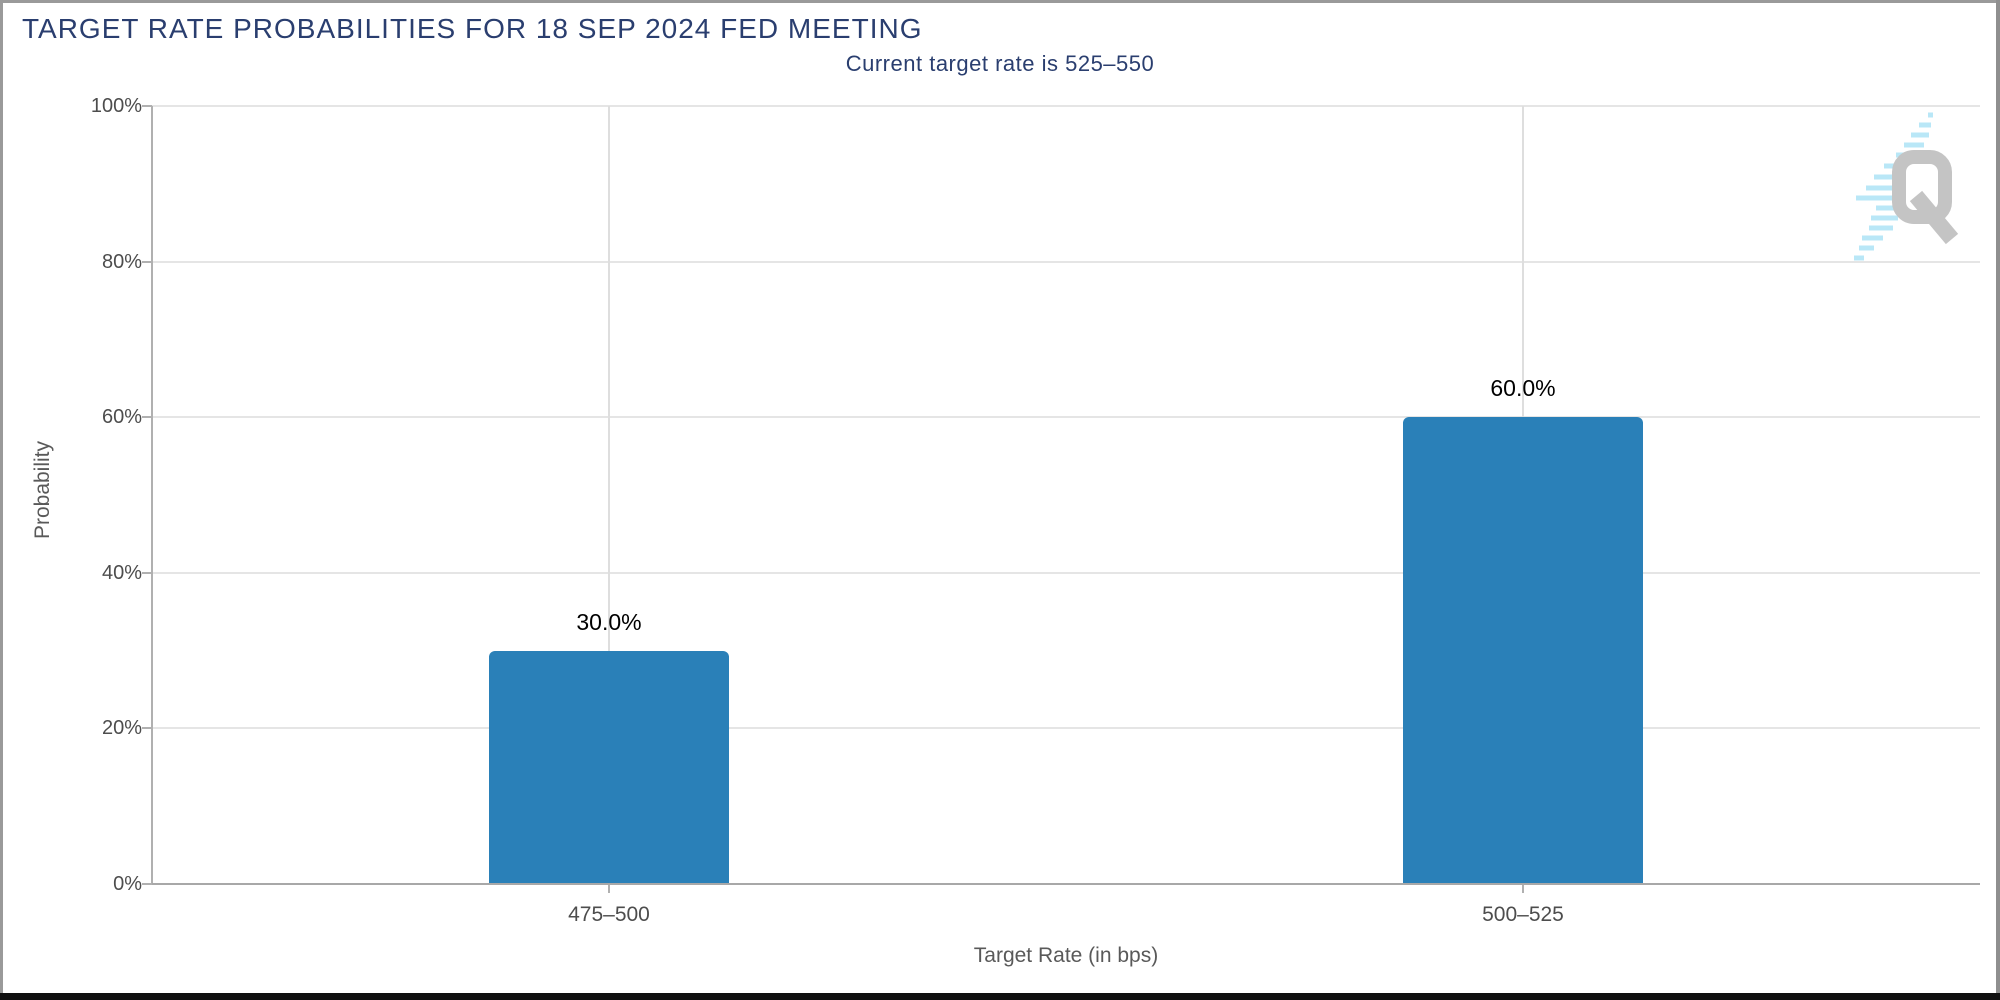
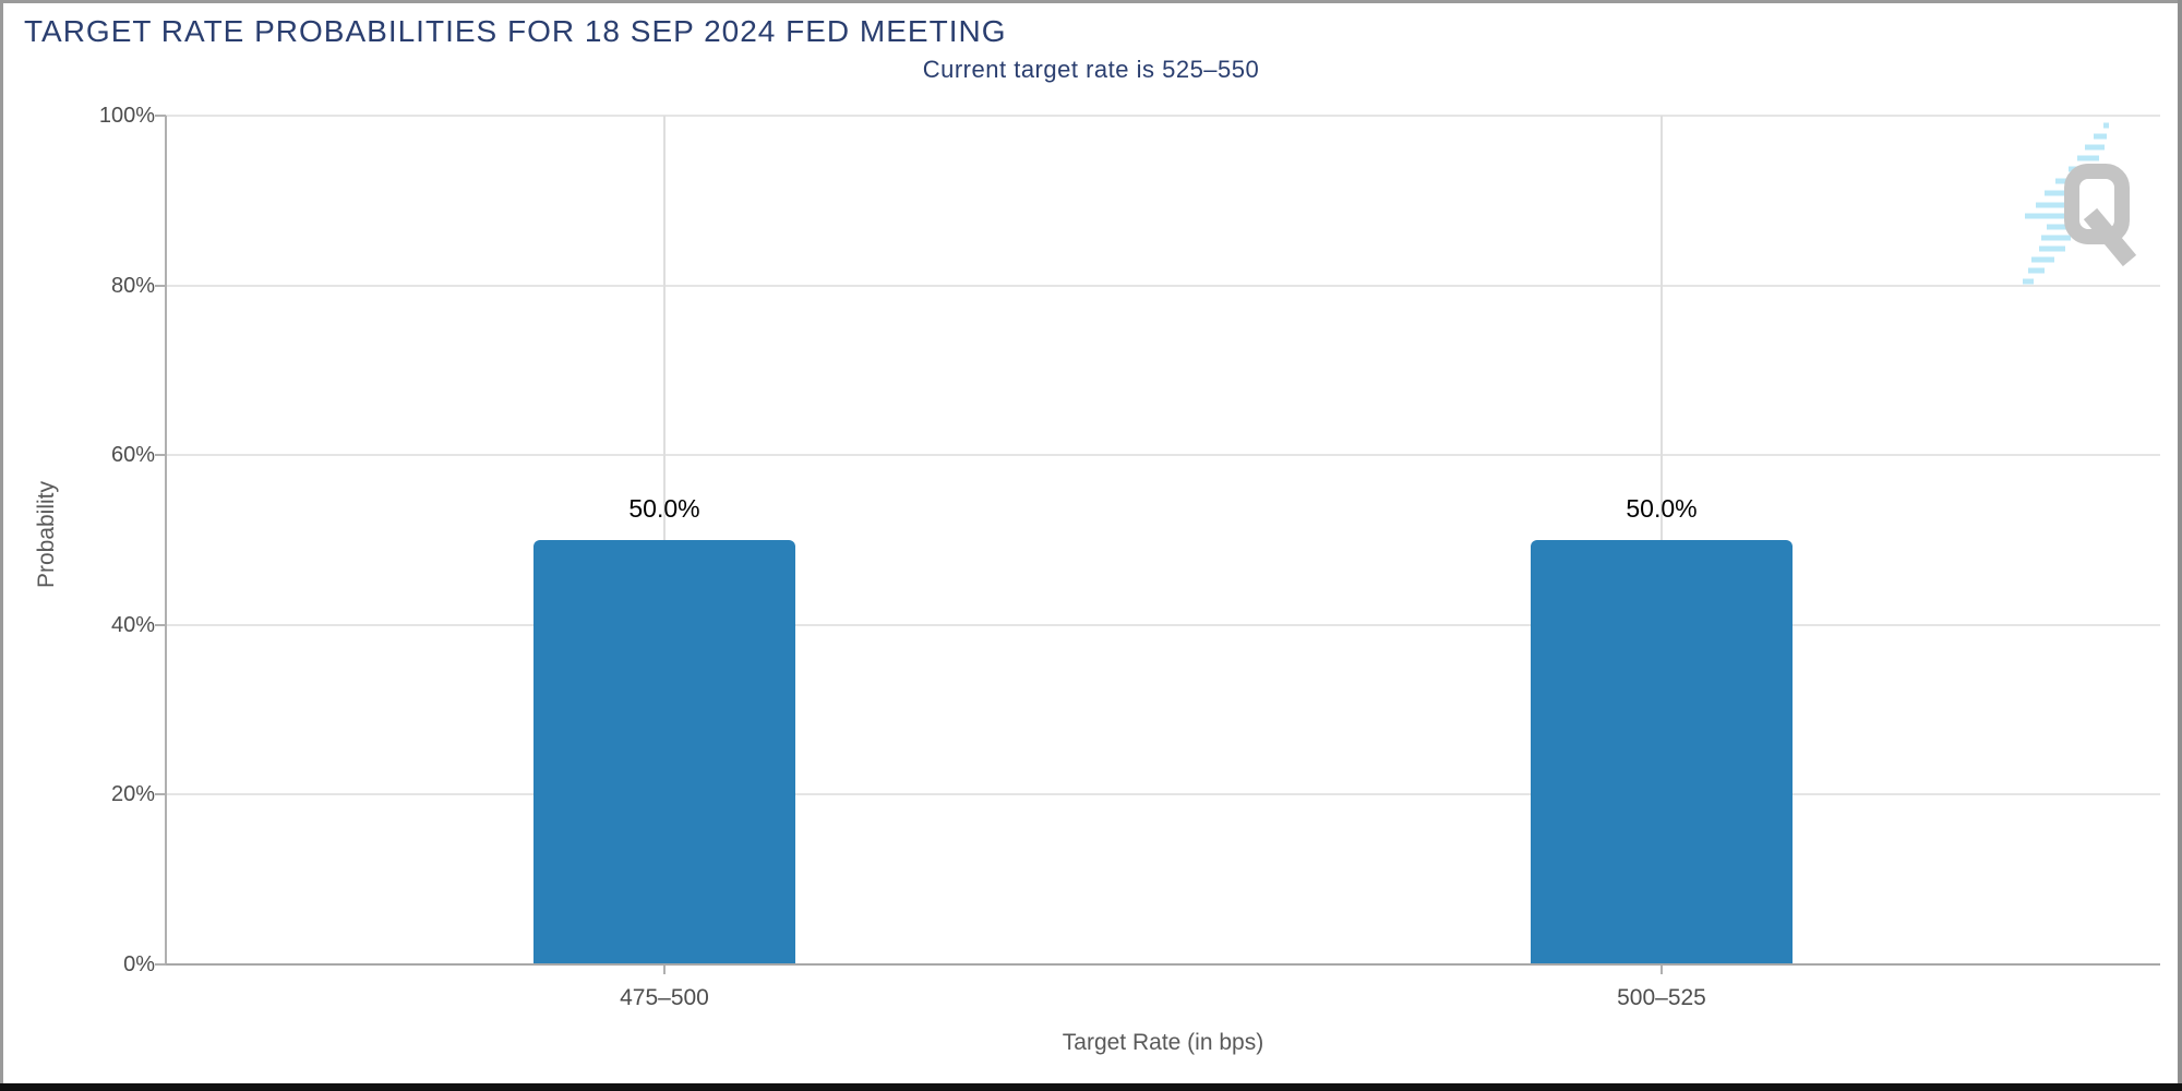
475–500: 30.0% -> 50.0%
500–525: 60.0% -> 50.0%
